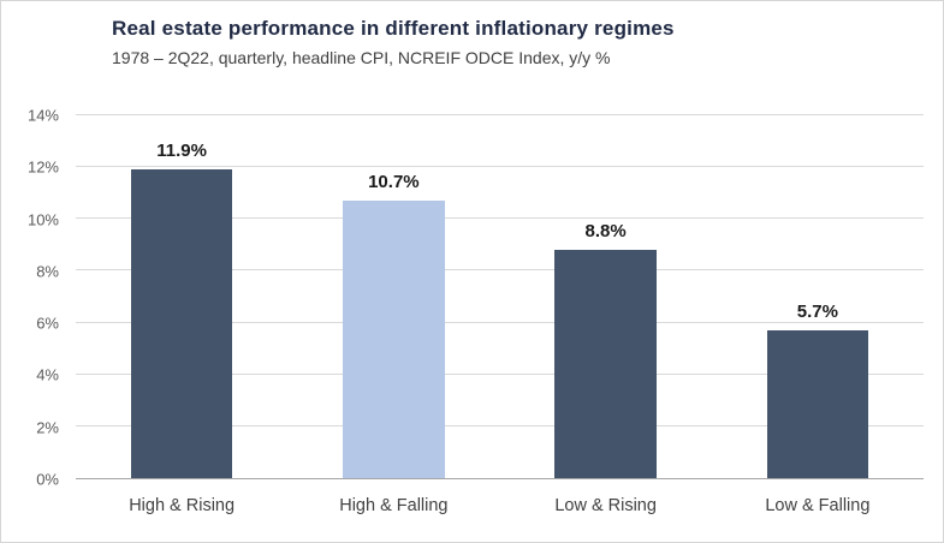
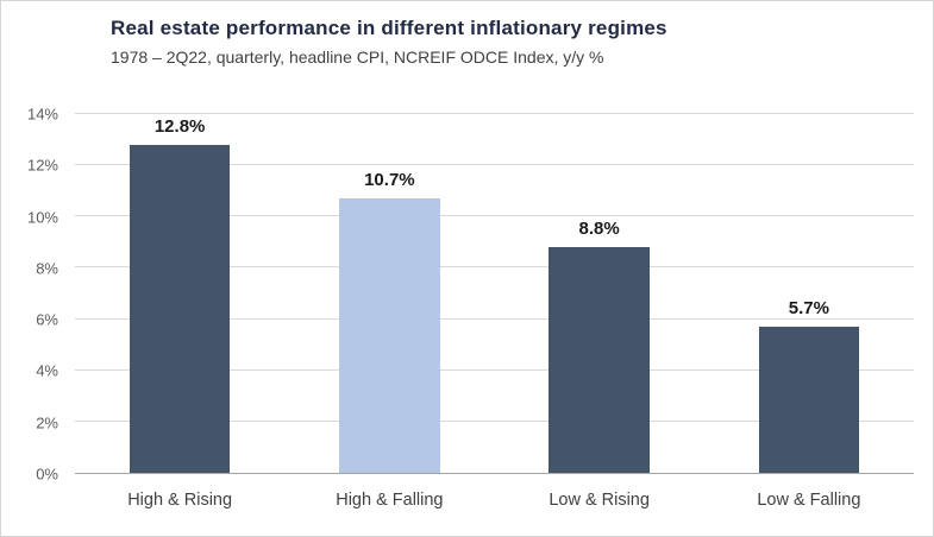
High & Rising: 11.9% -> 12.8%
